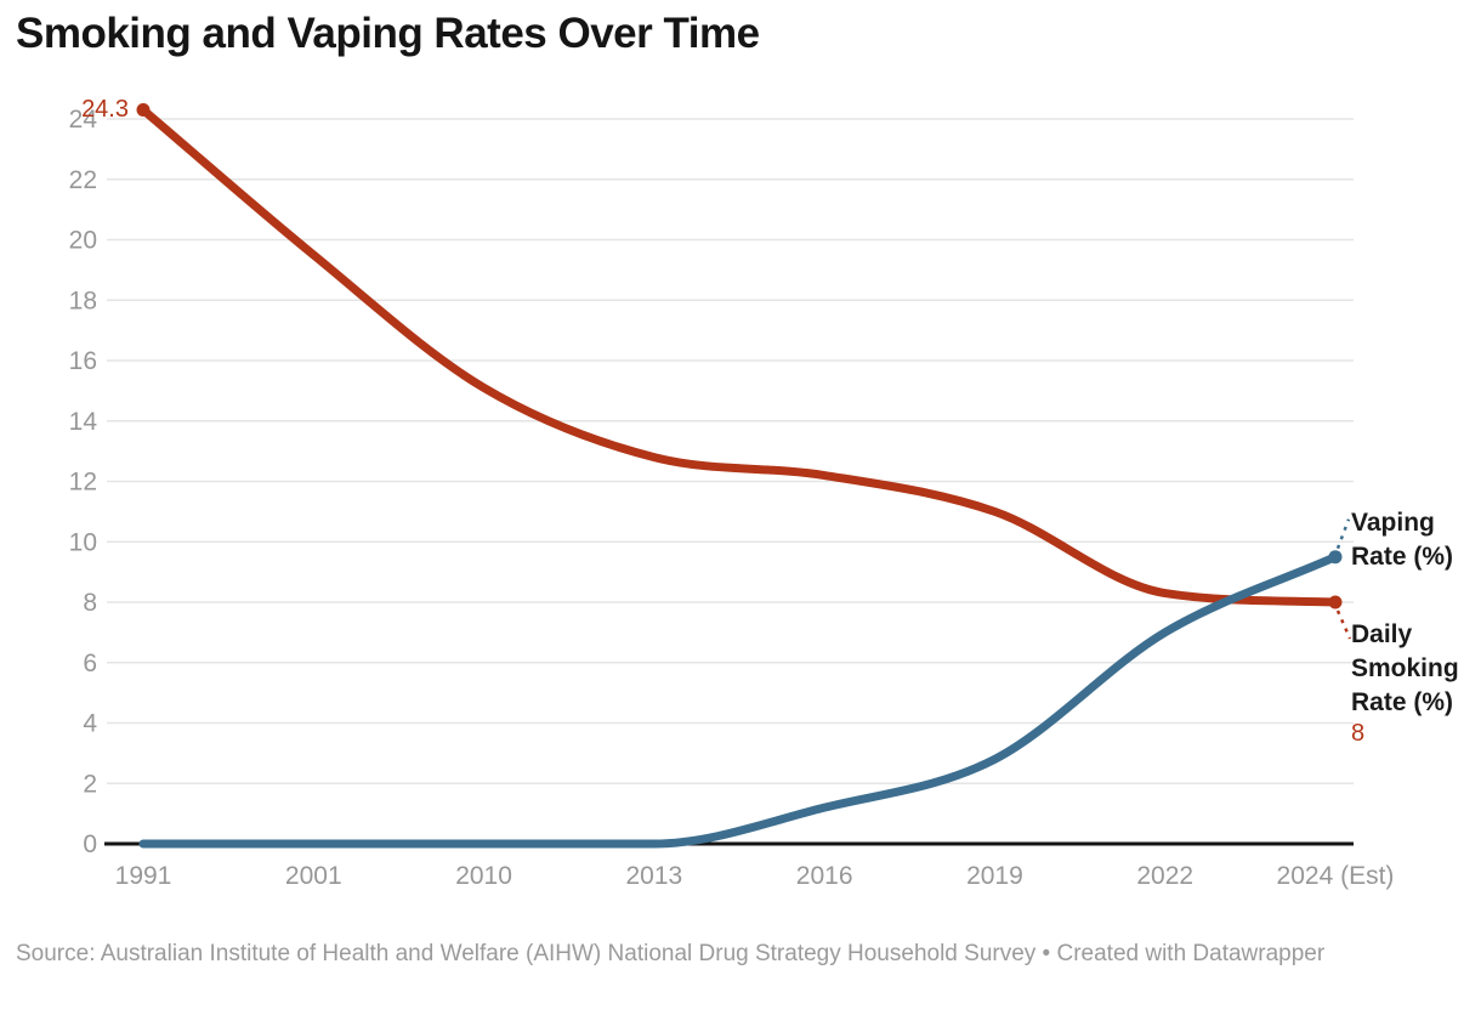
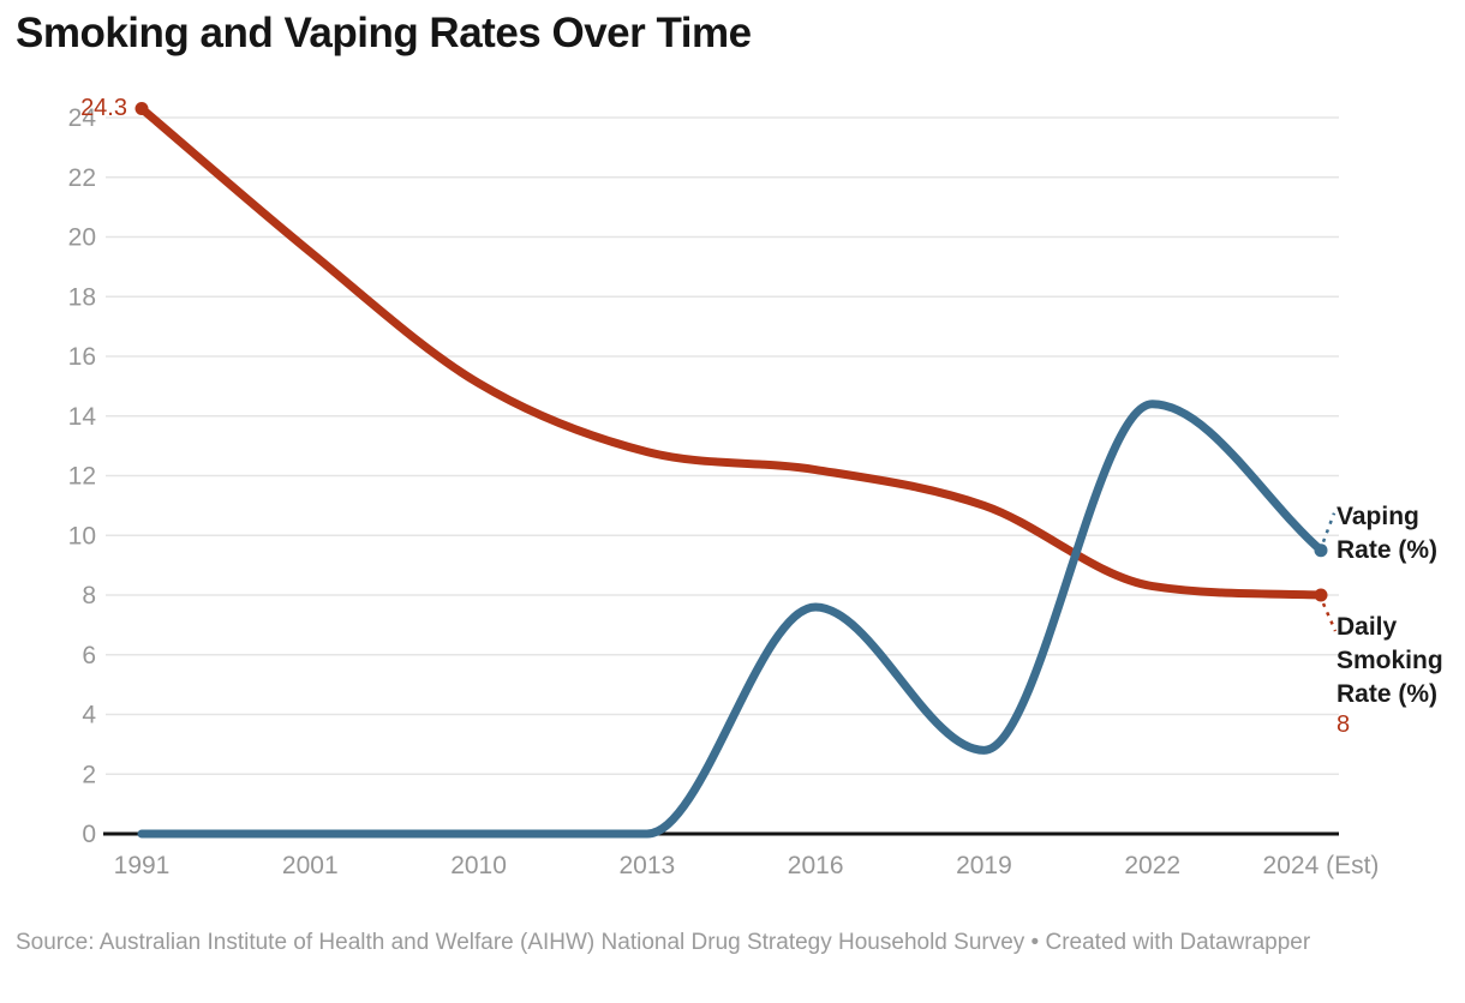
Vaping Rate (%)/2016: 1.2 -> 7.6
Vaping Rate (%)/2022: 7.0 -> 14.4
